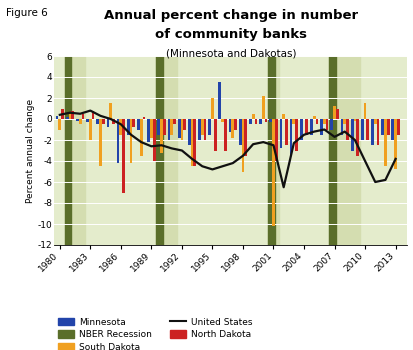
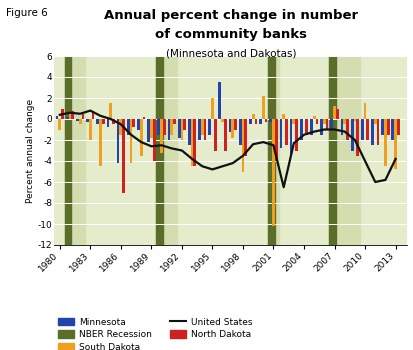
United States/2007: -1.7 -> -1.0
